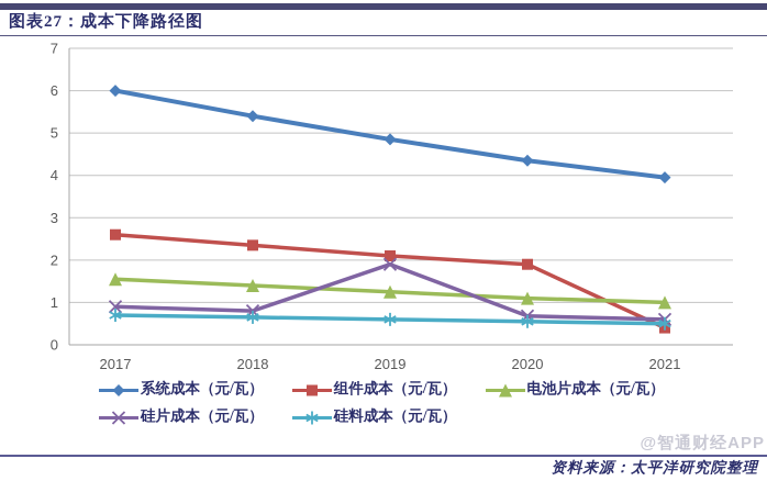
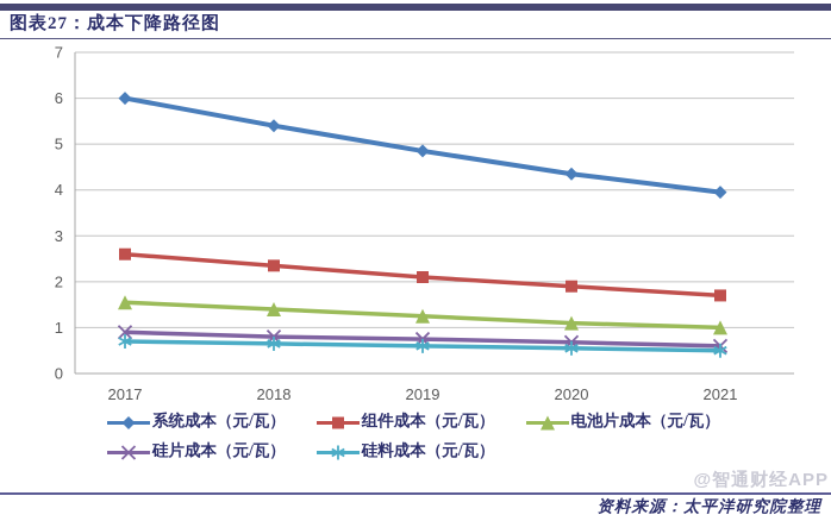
硅片成本（元/瓦）/2019: 1.9 -> 0.8
组件成本（元/瓦）/2021: 0.4 -> 1.7
